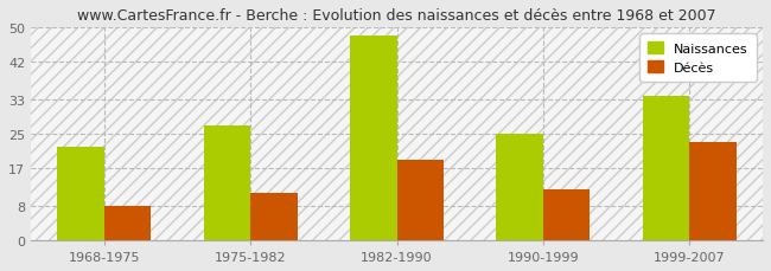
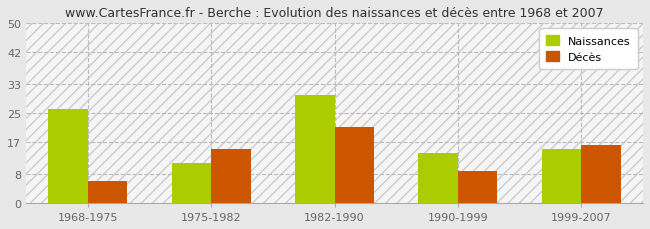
Naissances/1968-1975: 22 -> 26
Décès/1968-1975: 8 -> 6
Naissances/1975-1982: 27 -> 11
Décès/1975-1982: 11 -> 15
Naissances/1982-1990: 48 -> 30
Décès/1982-1990: 19 -> 21
Naissances/1990-1999: 25 -> 14
Décès/1990-1999: 12 -> 9
Naissances/1999-2007: 34 -> 15
Décès/1999-2007: 23 -> 16
